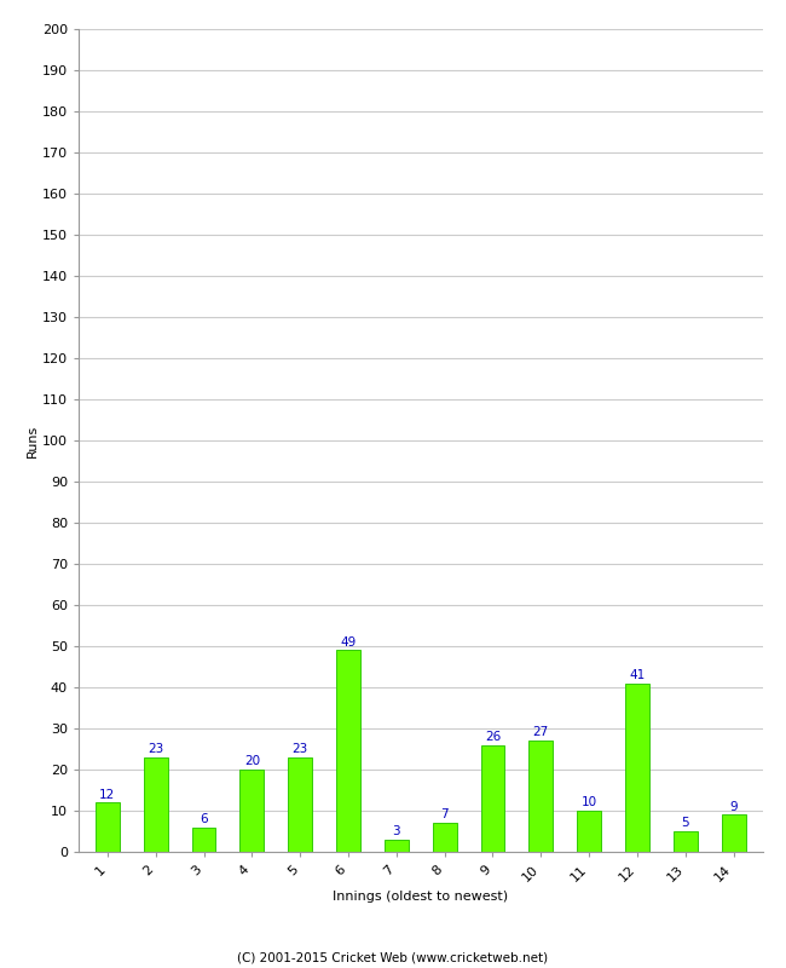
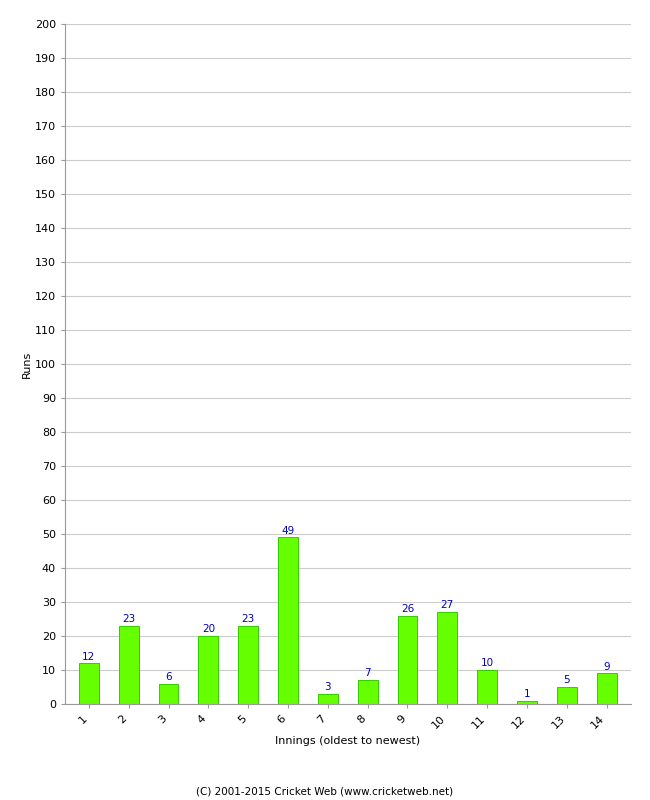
12: 41 -> 1
